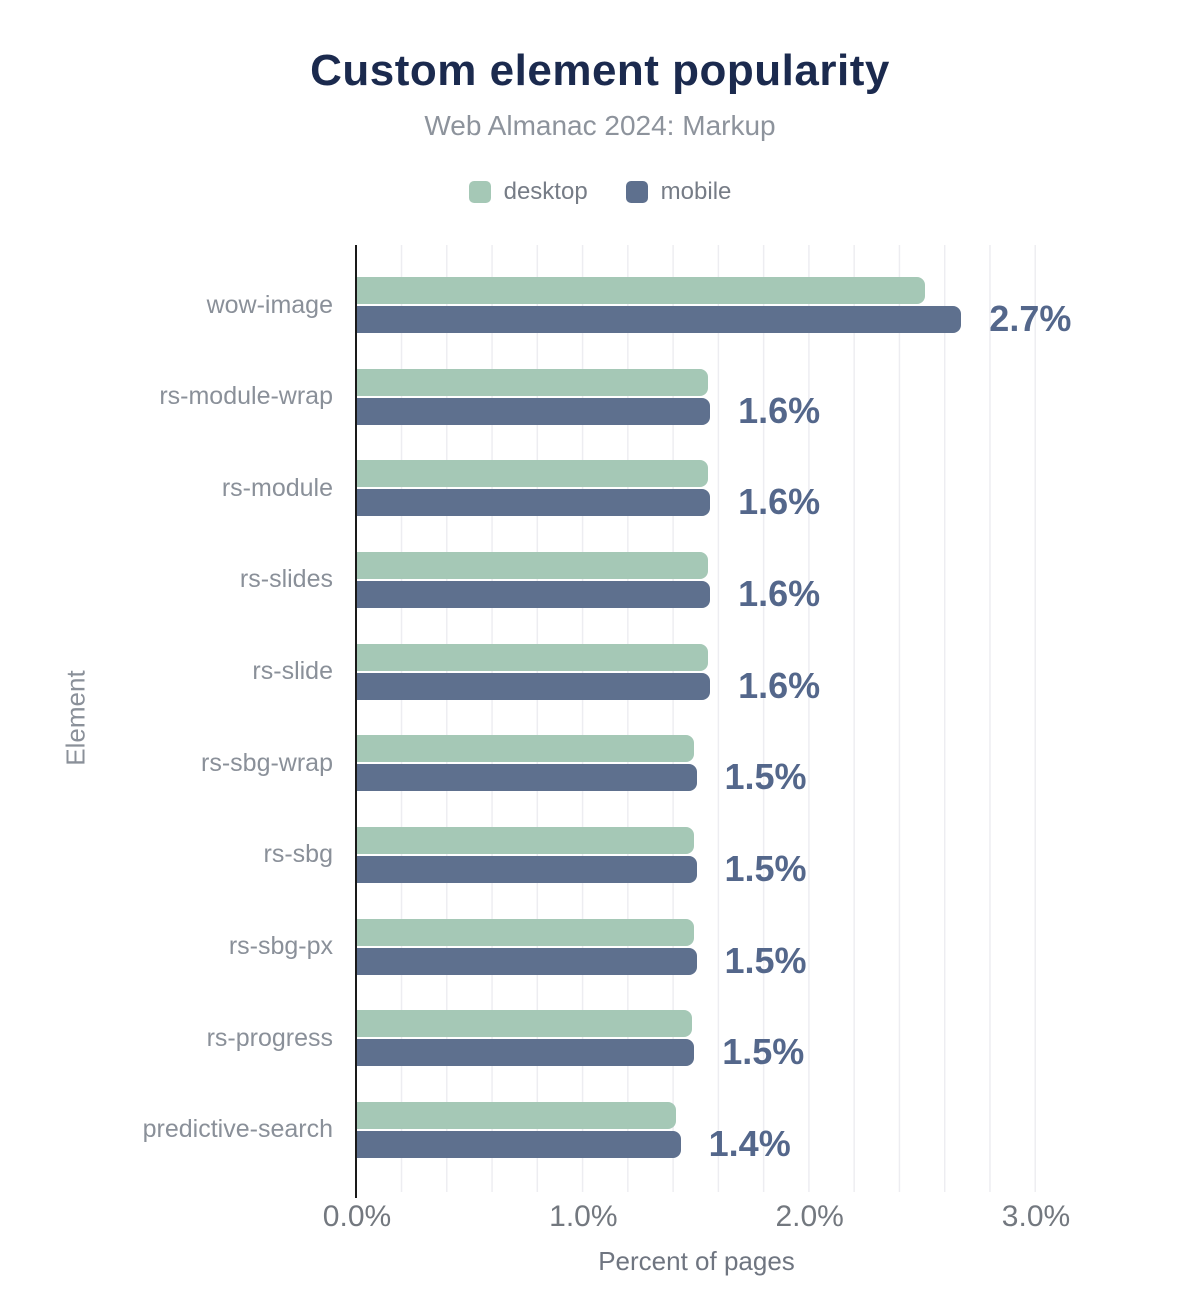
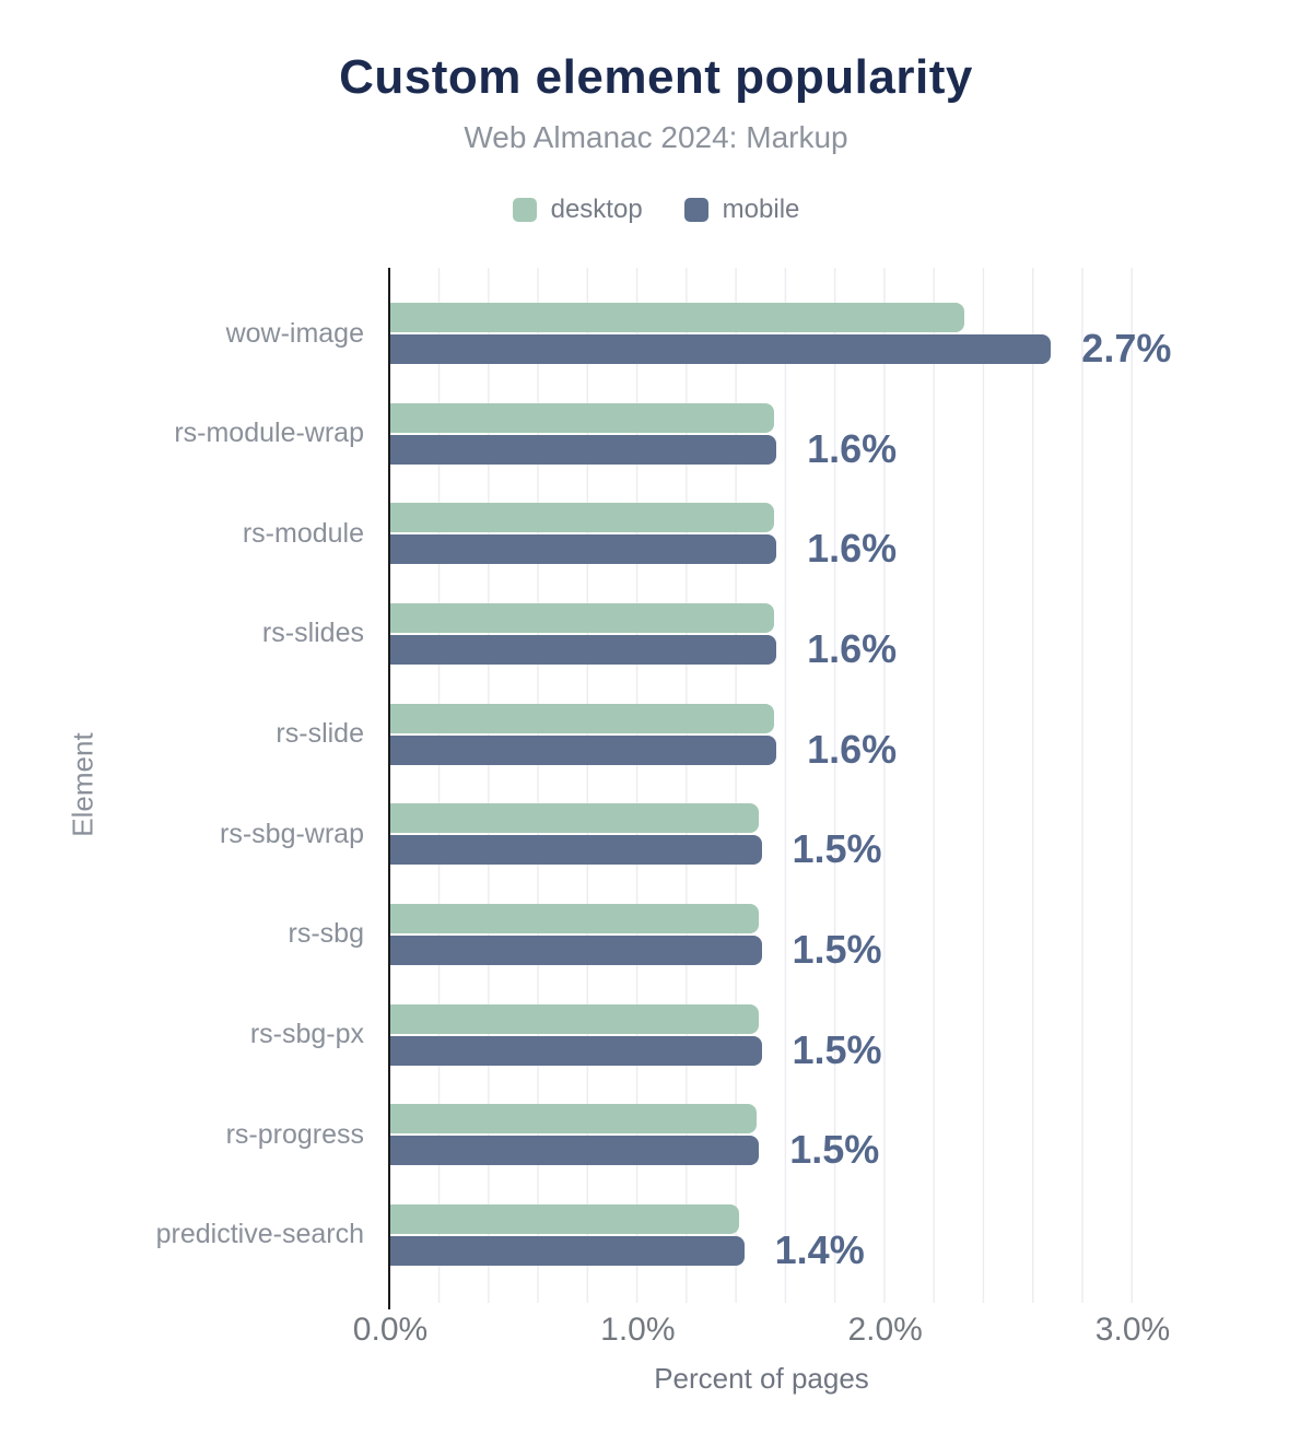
desktop/wow-image: 2.51% -> 2.32%
